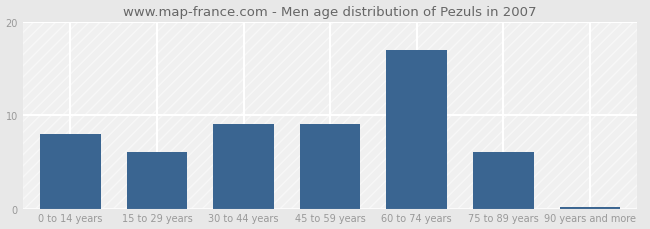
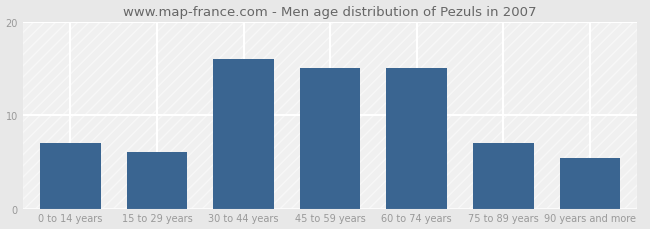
0 to 14 years: 8.0 -> 7.0
30 to 44 years: 9.0 -> 16.0
45 to 59 years: 9.0 -> 15.0
60 to 74 years: 17.0 -> 15.0
75 to 89 years: 6.0 -> 7.0
90 years and more: 0.2 -> 5.4
